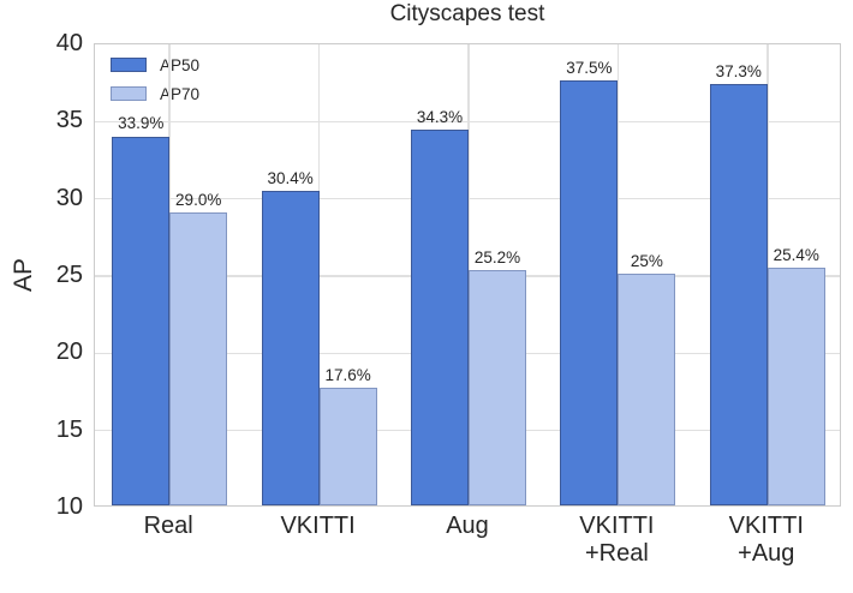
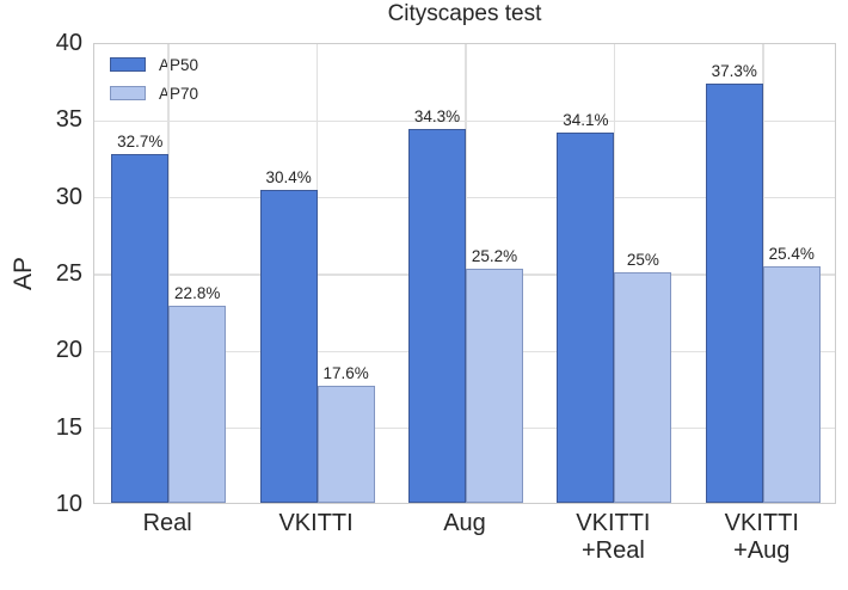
AP50/Real: 33.9% -> 32.7%
AP70/Real: 29.0% -> 22.8%
AP50/VKITTI +Real: 37.5% -> 34.1%
